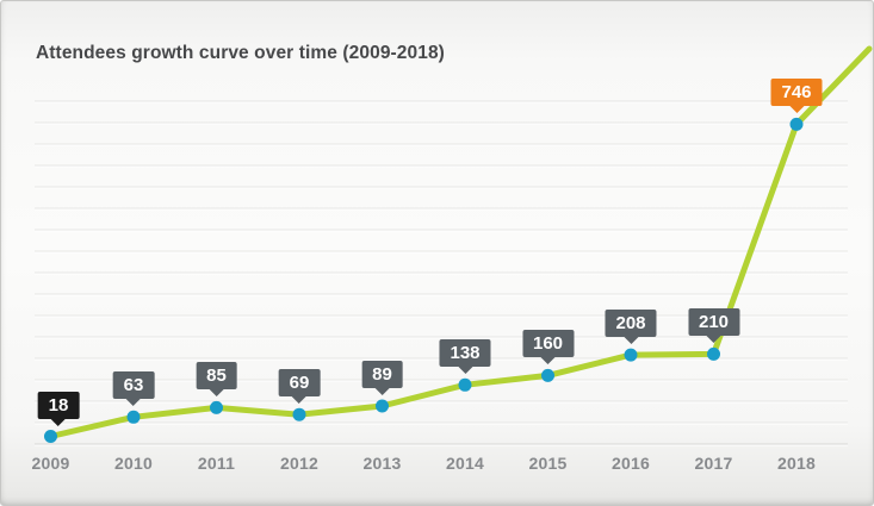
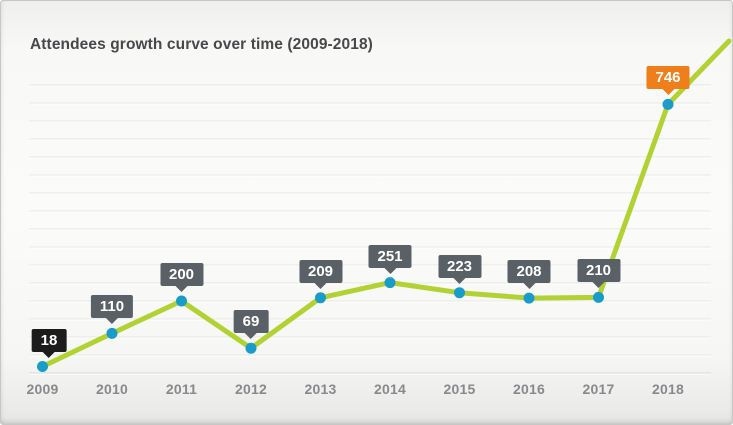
2010: 63 -> 110
2011: 85 -> 200
2013: 89 -> 209
2014: 138 -> 251
2015: 160 -> 223
